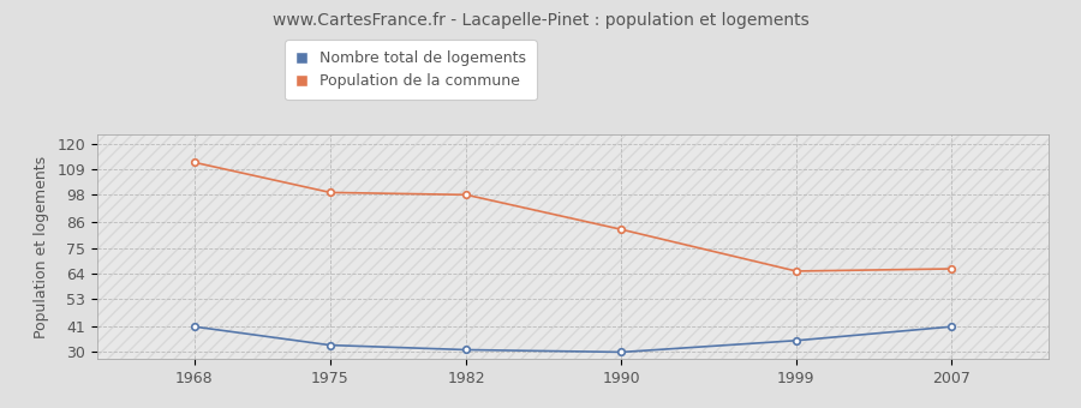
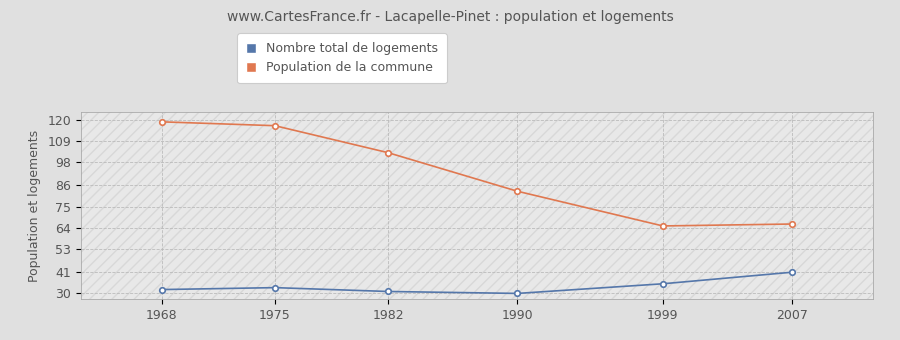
Nombre total de logements/1968: 41 -> 32
Population de la commune/1968: 112 -> 119
Population de la commune/1975: 99 -> 117
Population de la commune/1982: 98 -> 103
